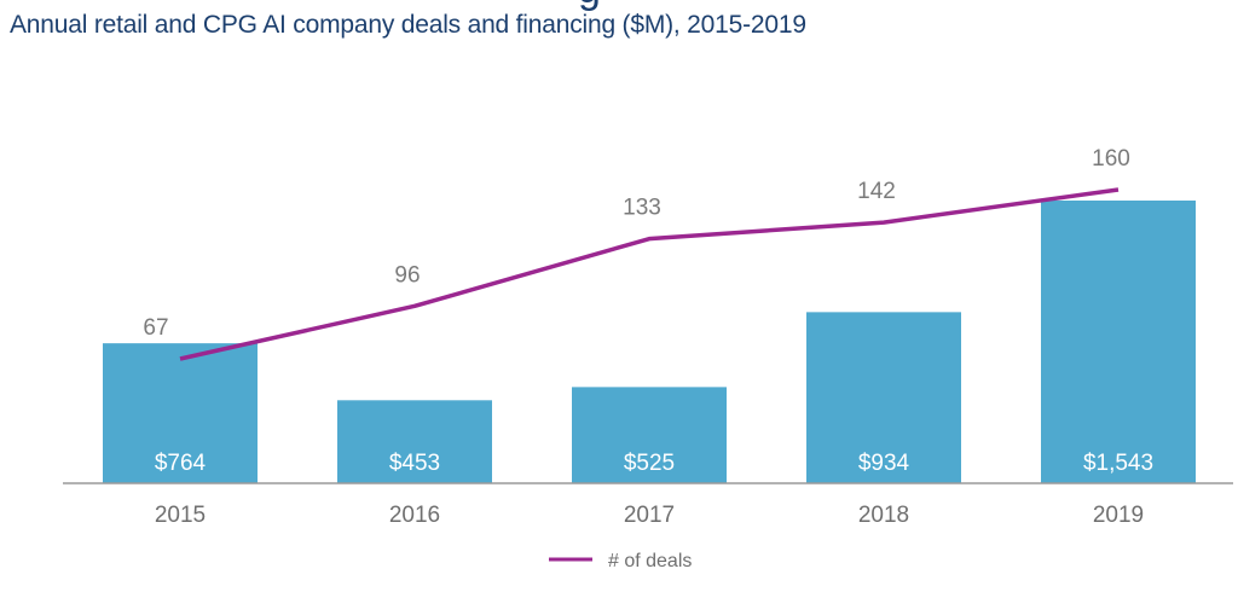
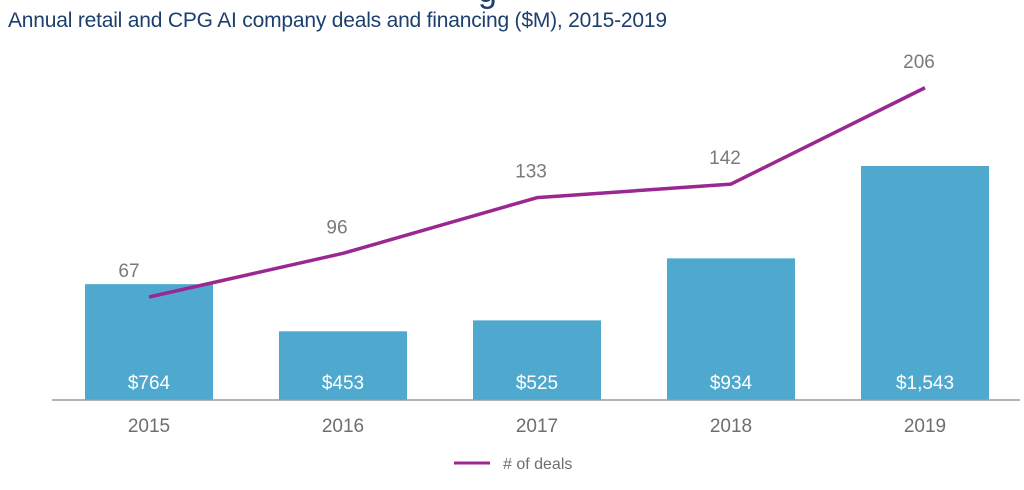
# of deals/2019: 160 -> 206
